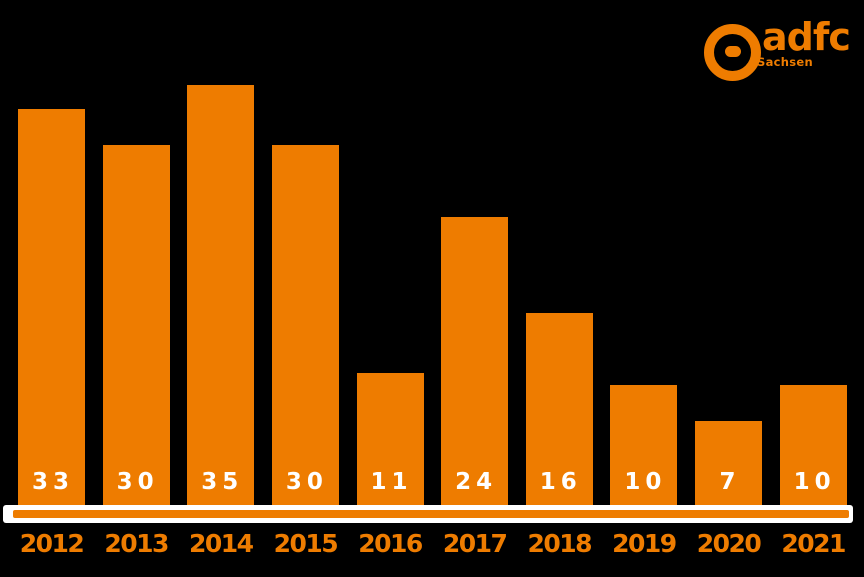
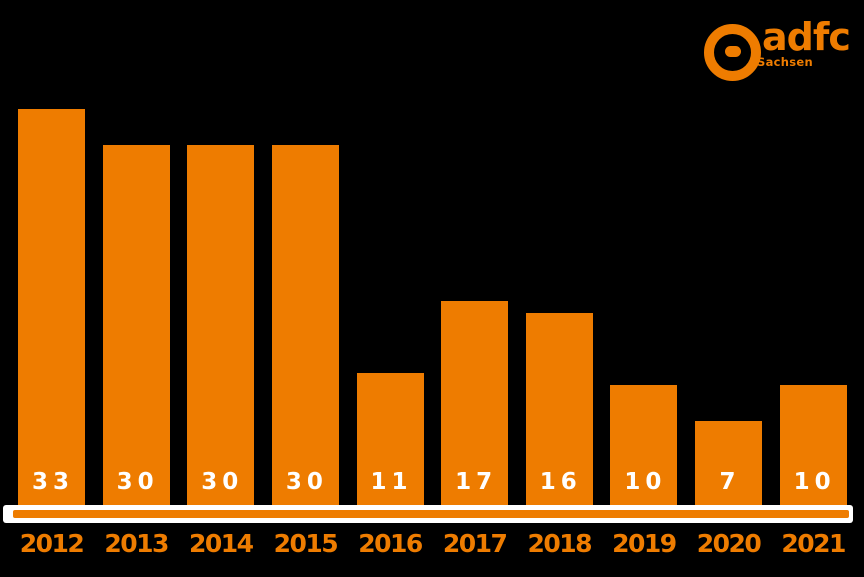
2014: 35 -> 30
2017: 24 -> 17
